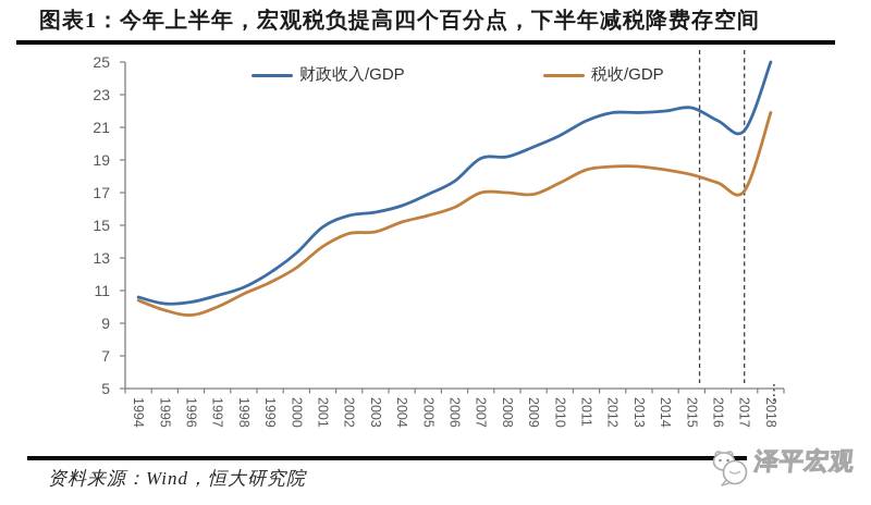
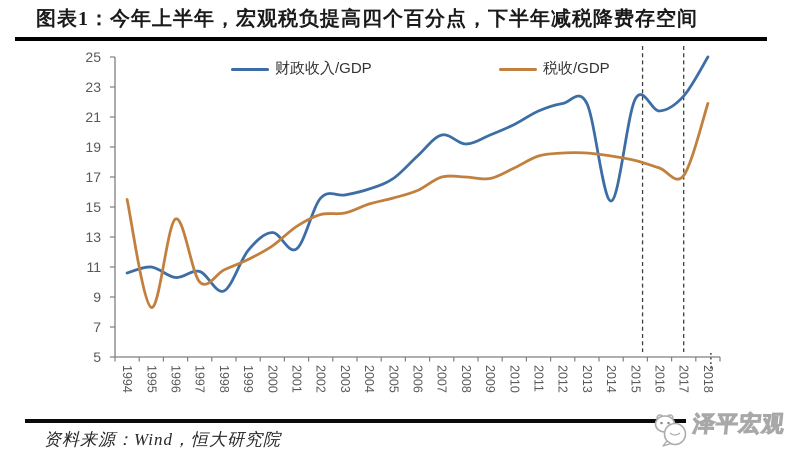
税收/GDP/1994: 10.4 -> 15.5
财政收入/GDP/1995: 10.2 -> 11.0
税收/GDP/1995: 9.8 -> 8.3
税收/GDP/1996: 9.5 -> 14.2
财政收入/GDP/1998: 11.2 -> 9.4
财政收入/GDP/2001: 14.9 -> 12.2
财政收入/GDP/2006: 17.7 -> 18.4
财政收入/GDP/2007: 19.1 -> 19.8
财政收入/GDP/2014: 22.0 -> 15.4
财政收入/GDP/2017: 20.8 -> 22.4
